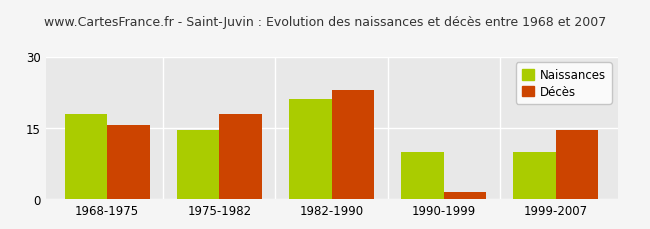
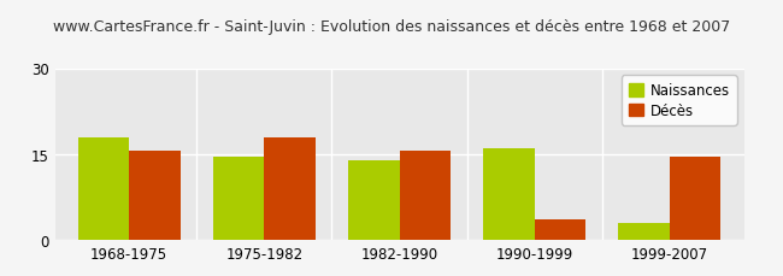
Naissances/1982-1990: 21.0 -> 14.0
Décès/1982-1990: 23.0 -> 15.5
Naissances/1990-1999: 10.0 -> 16.0
Décès/1990-1999: 1.5 -> 3.5
Naissances/1999-2007: 10.0 -> 3.0
